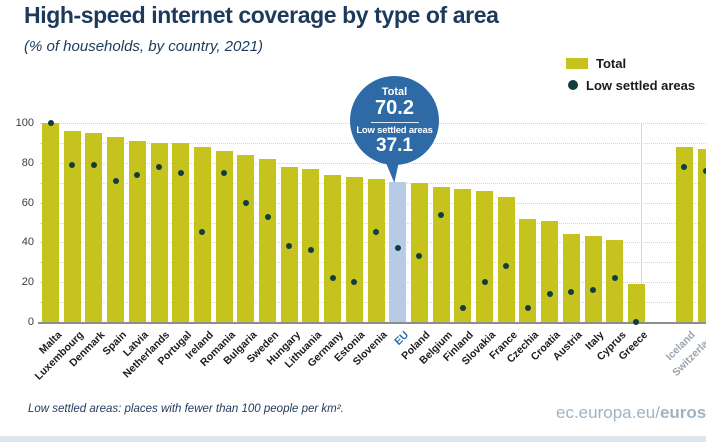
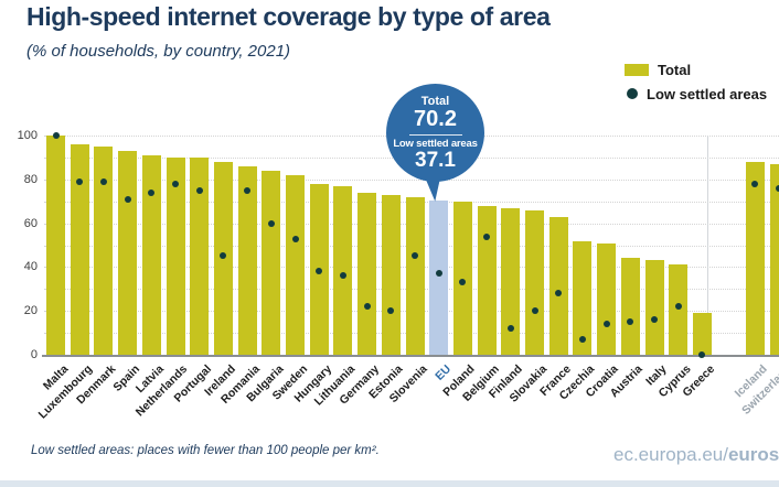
Low settled areas/Finland: 7 -> 12
